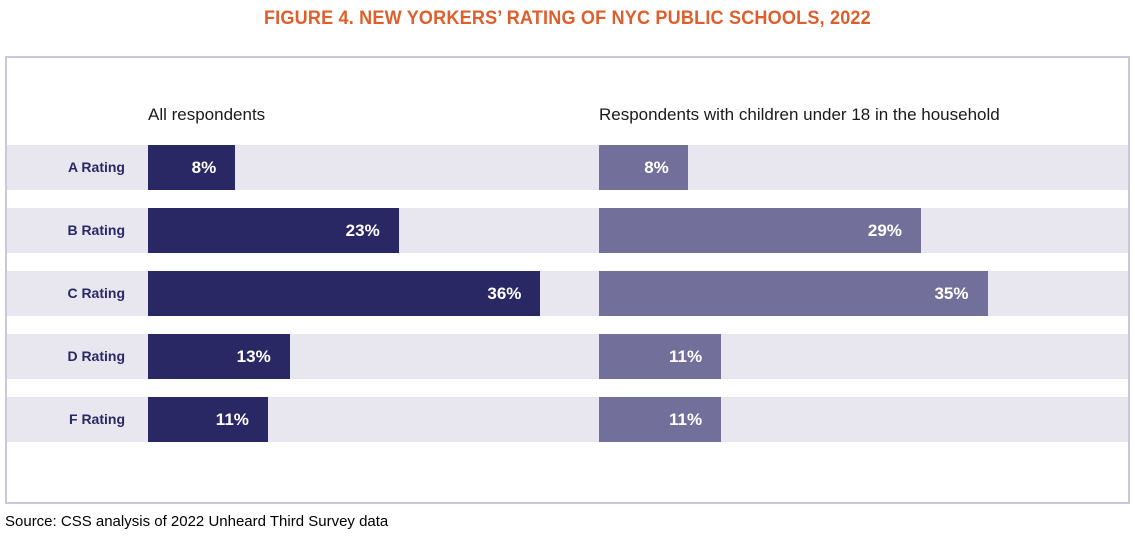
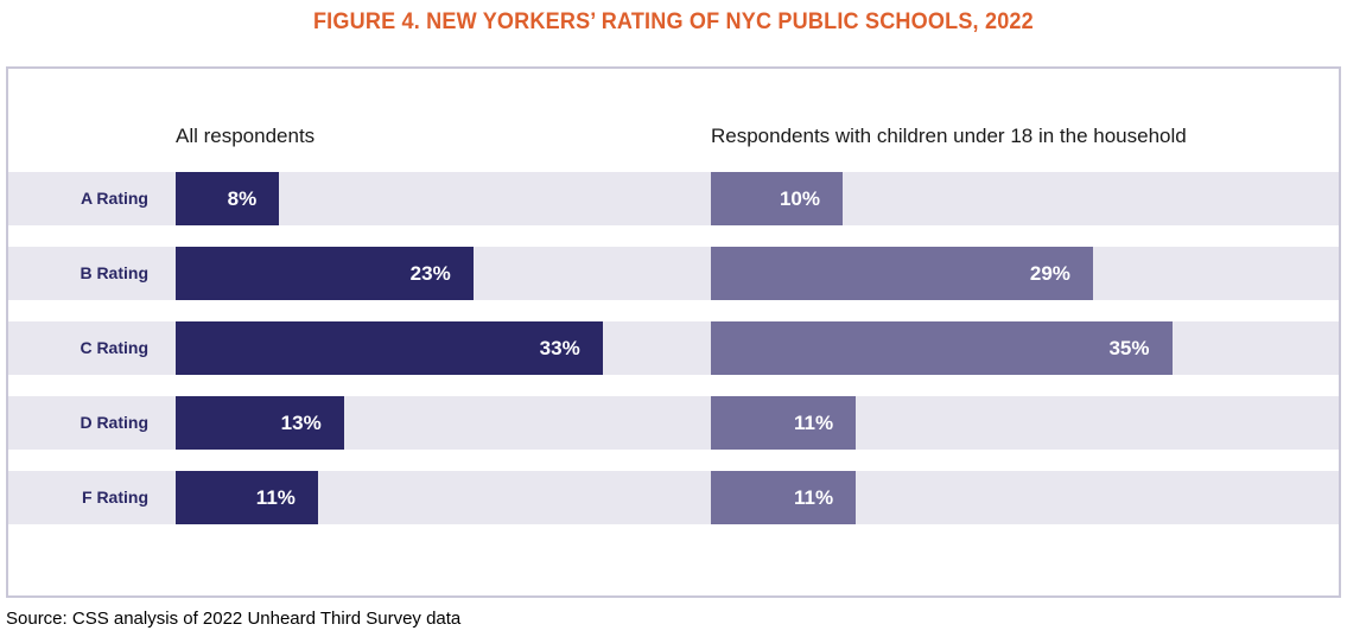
Respondents with children under 18 in the household/A Rating: 8% -> 10%
All respondents/C Rating: 36% -> 33%
